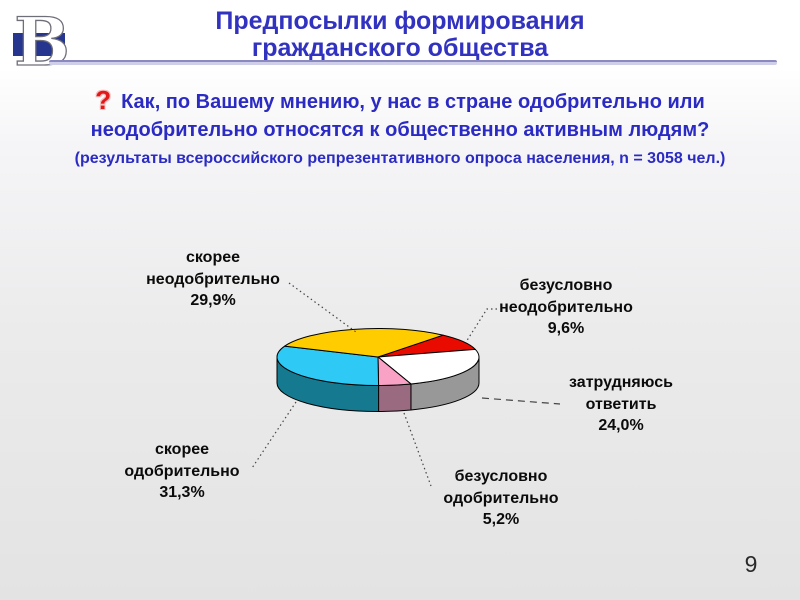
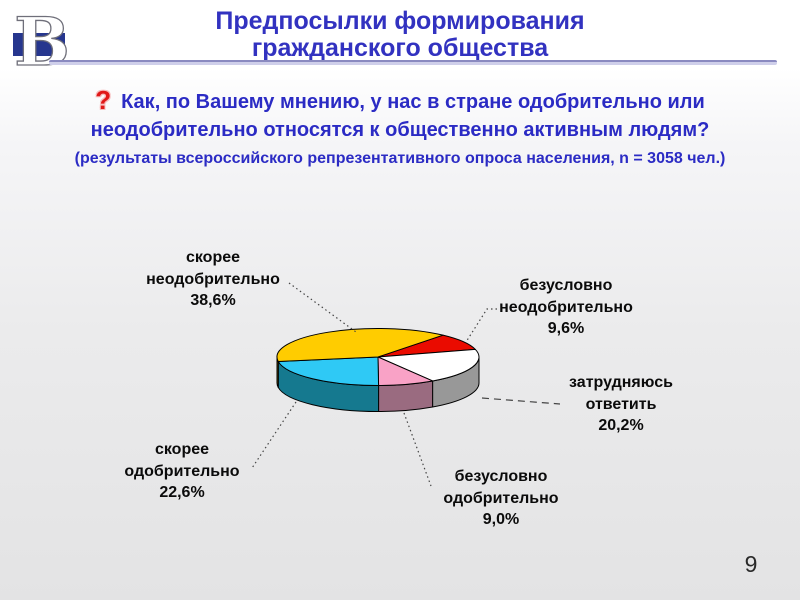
затрудняюсь ответить: 24,0% -> 20,2%
безусловно одобрительно: 5,2% -> 9,0%
скорее одобрительно: 31,3% -> 22,6%
скорее неодобрительно: 29,9% -> 38,6%
